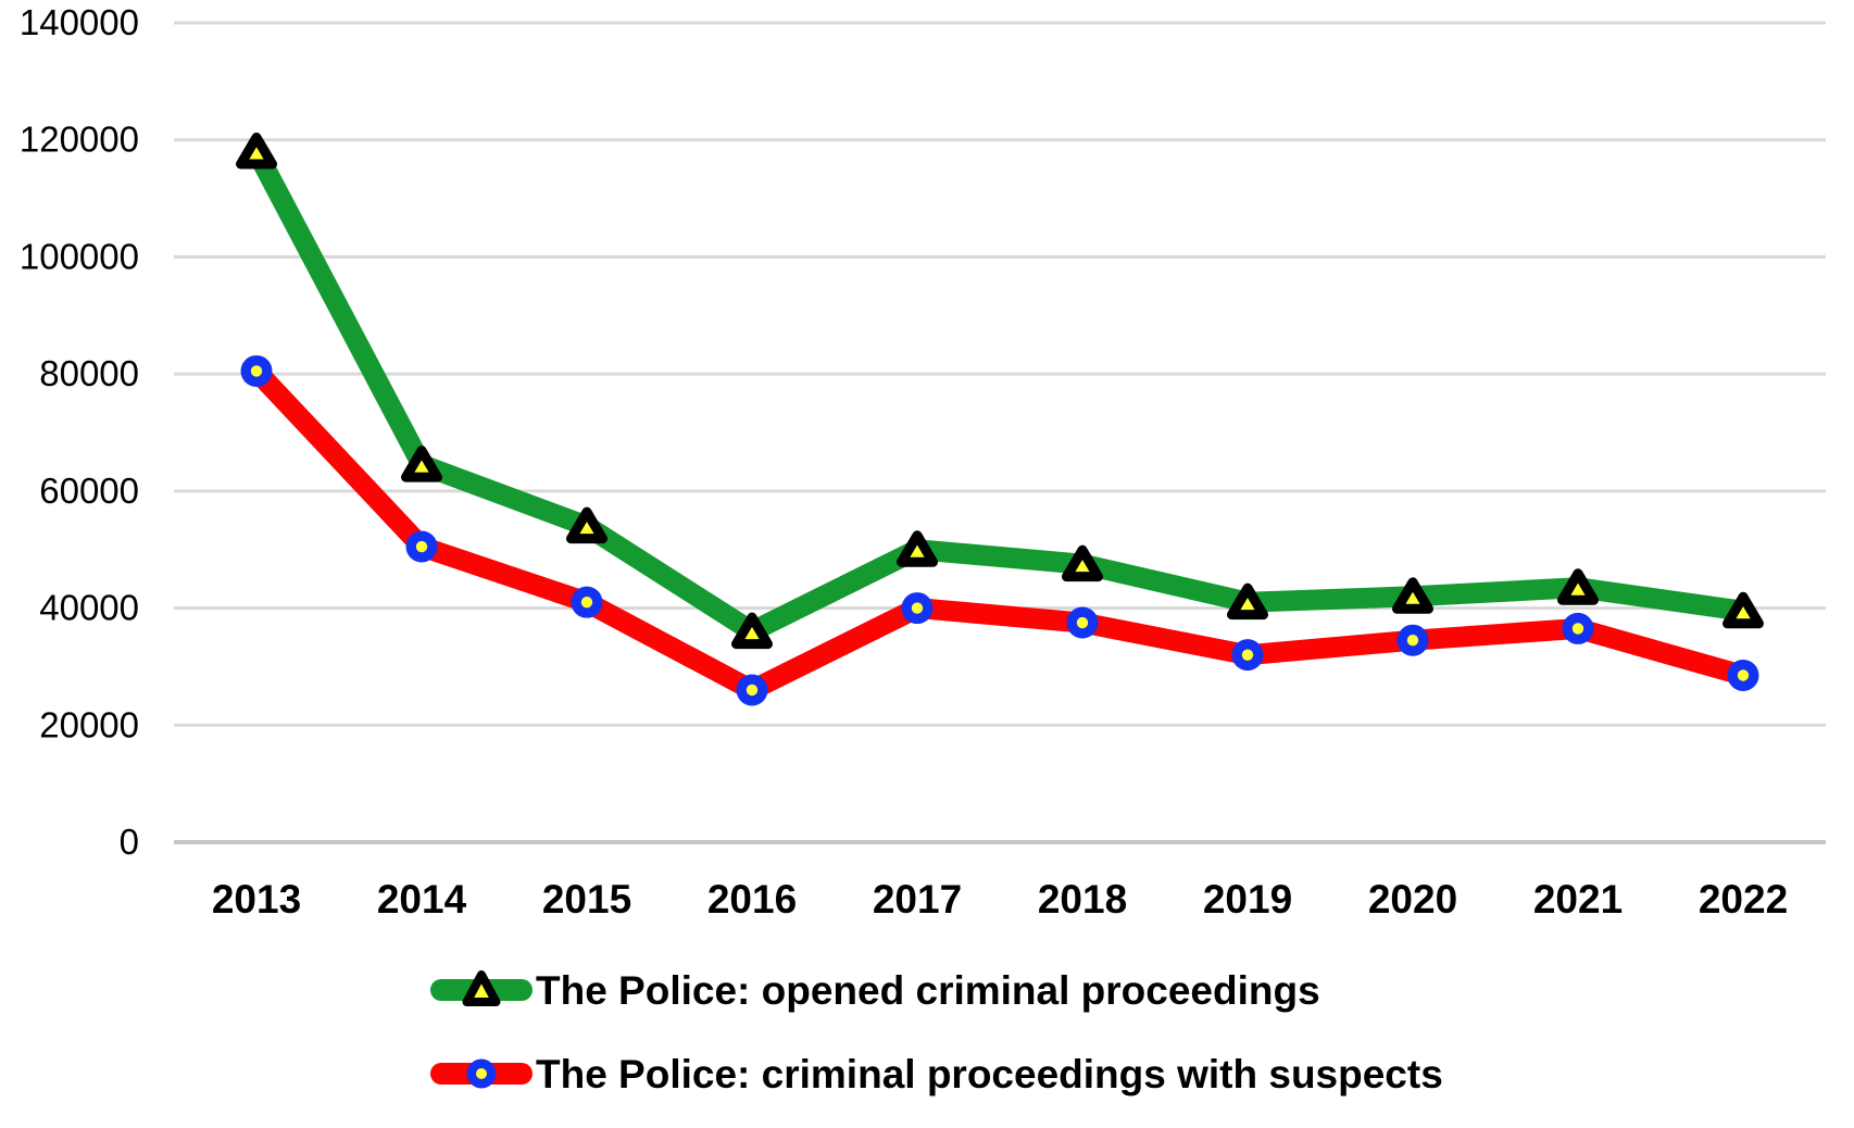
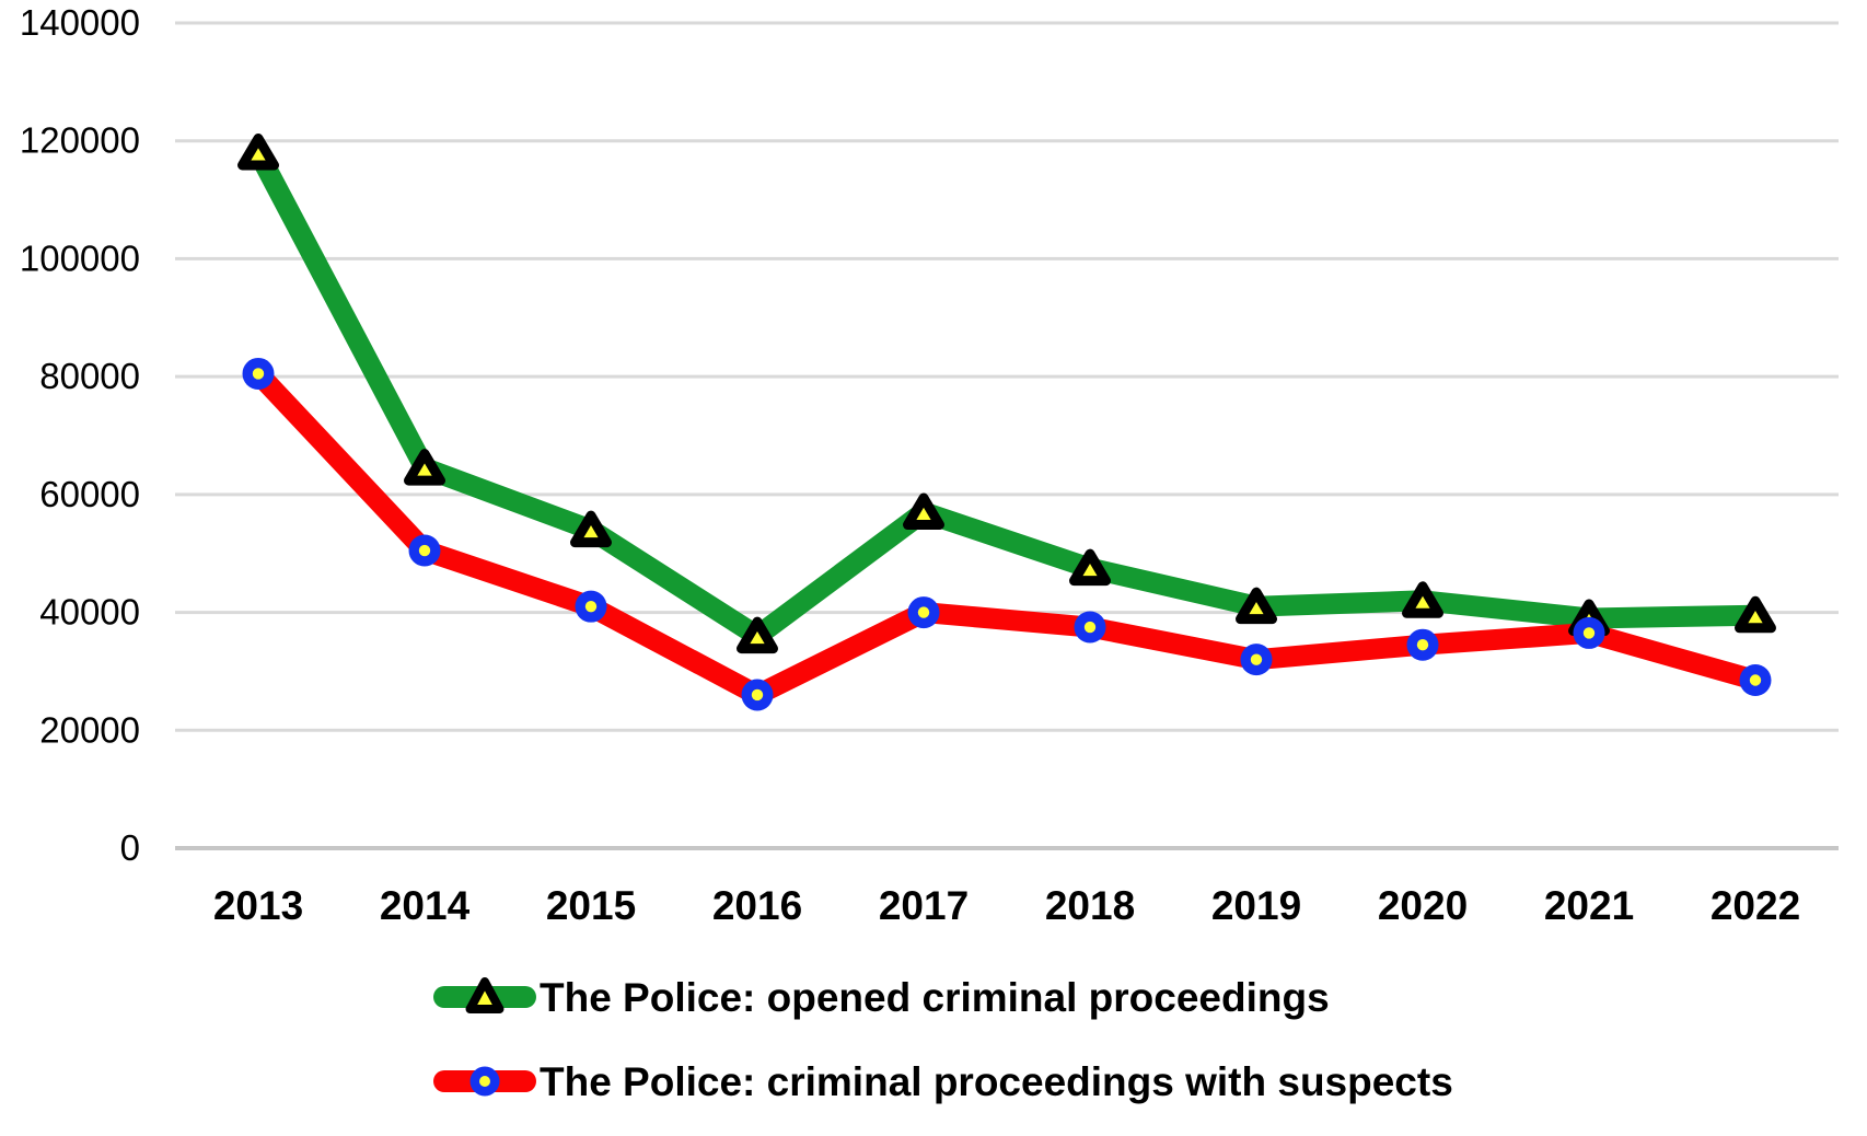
The Police: opened criminal proceedings/2017: 50000 -> 57000
The Police: opened criminal proceedings/2021: 44000 -> 39000
